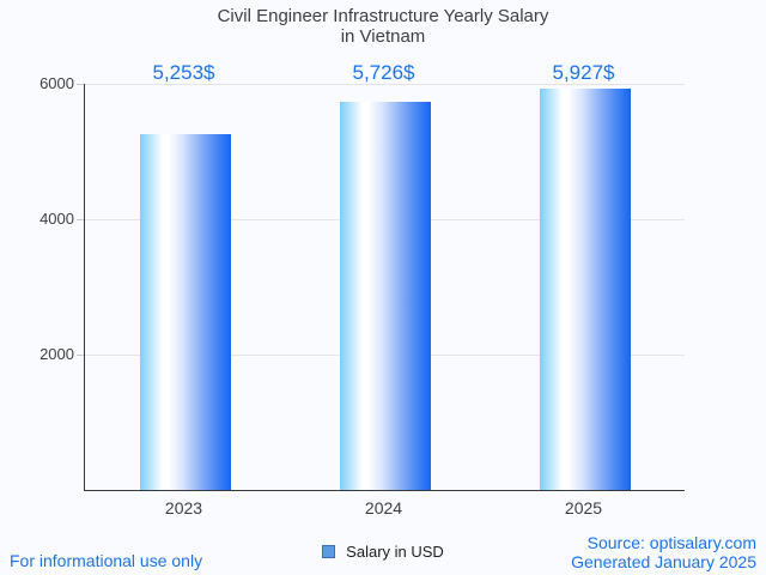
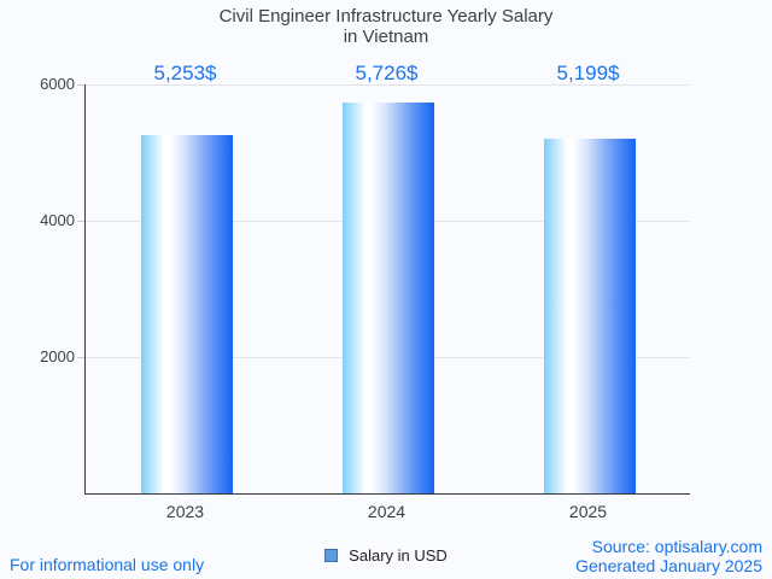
2025: 5,927 -> 5,199
